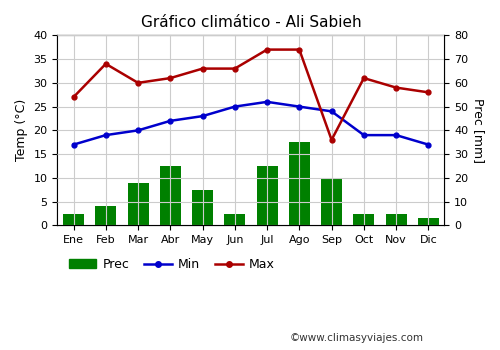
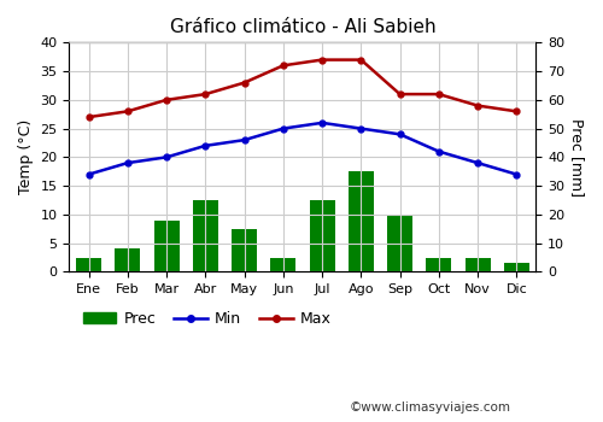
Max/Feb: 34 -> 28
Max/Jun: 33 -> 36
Max/Sep: 18 -> 31
Min/Oct: 19 -> 21
